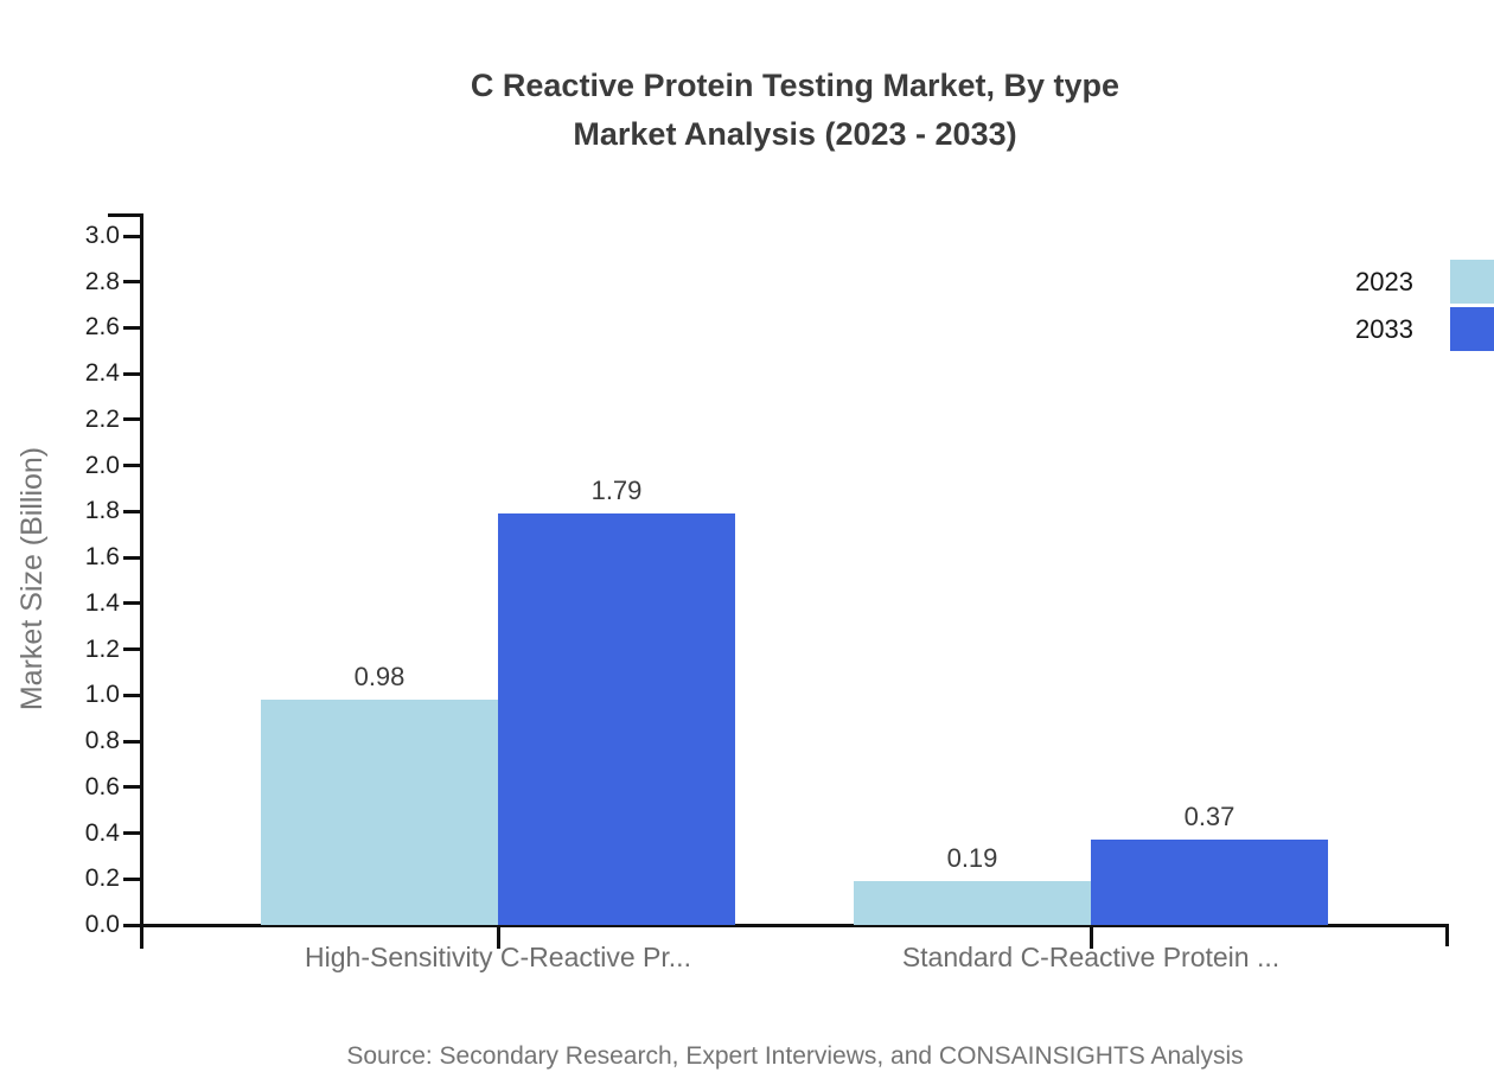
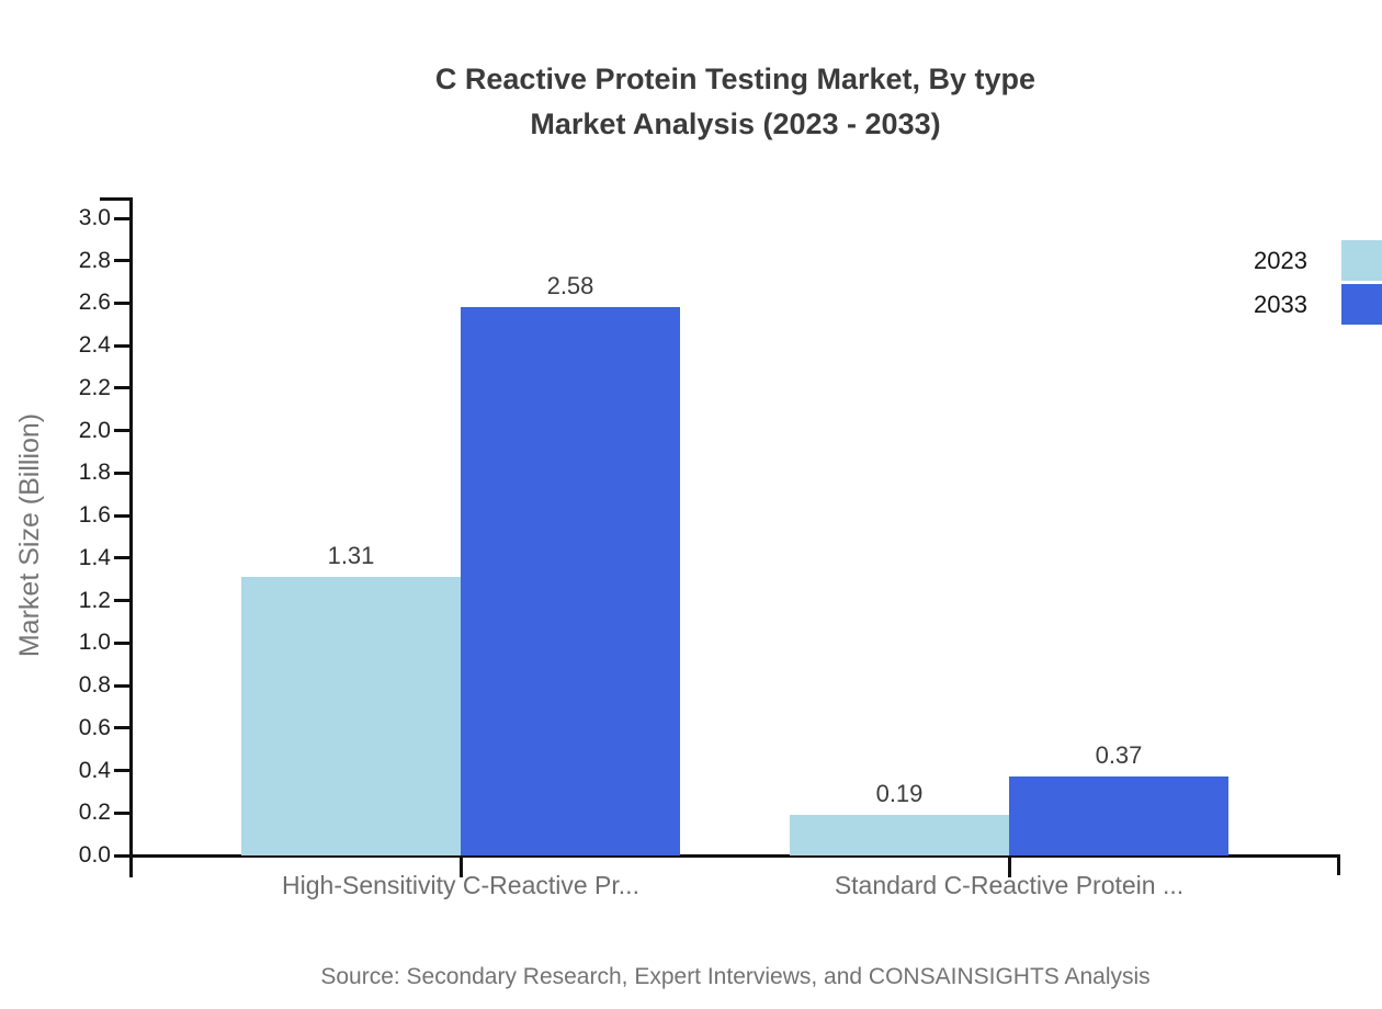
2023/High-Sensitivity C-Reactive Pr...: 0.98 -> 1.31
2033/High-Sensitivity C-Reactive Pr...: 1.79 -> 2.58
